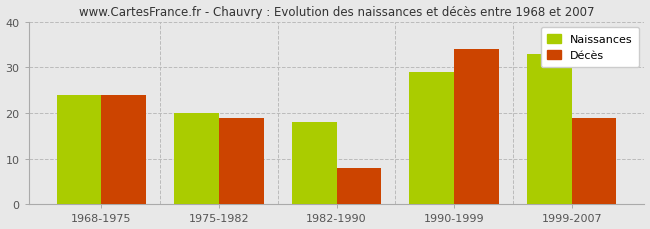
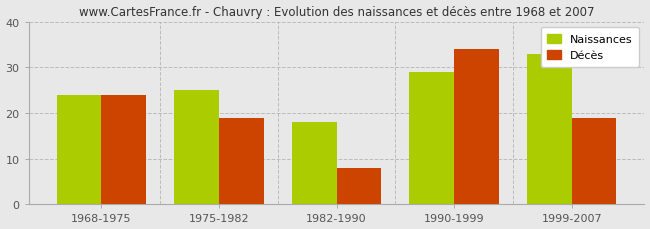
Naissances/1975-1982: 20 -> 25
